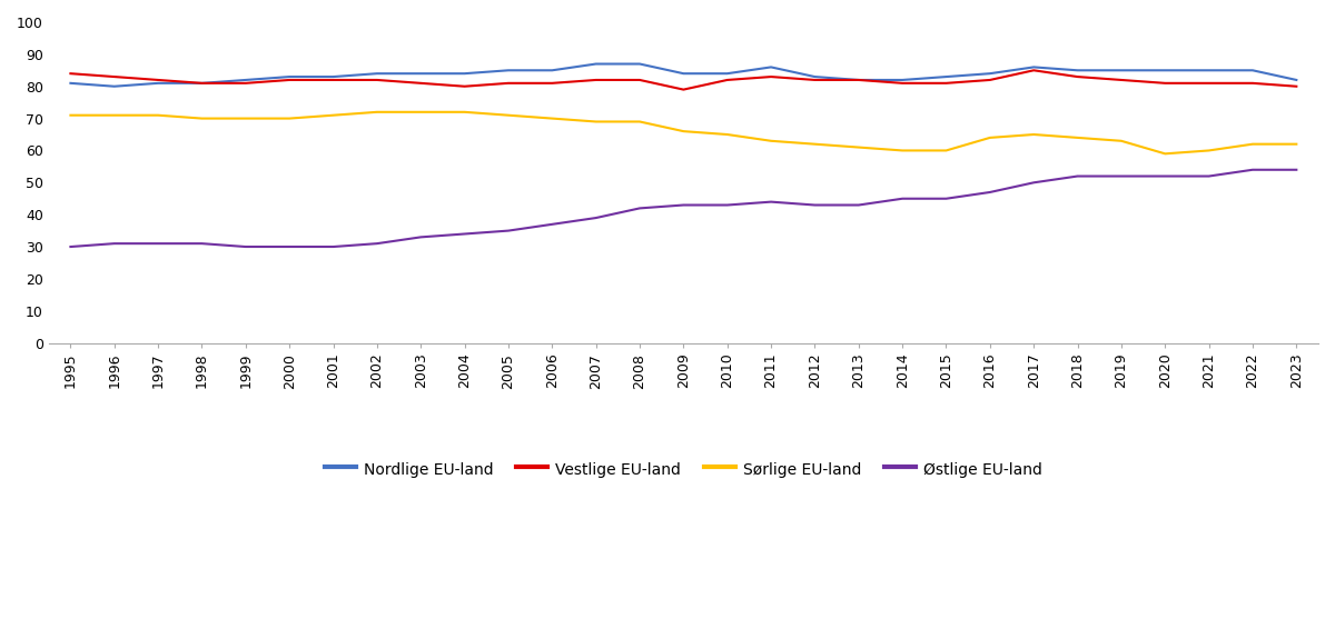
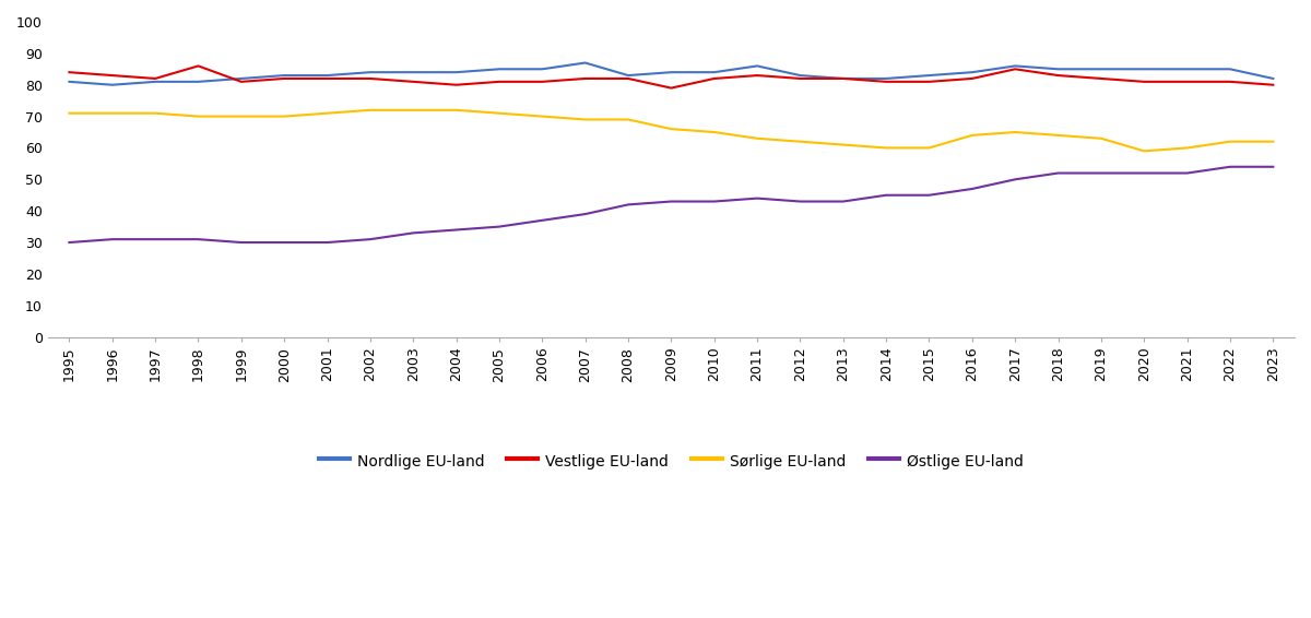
Vestlige EU-land/1998: 81 -> 86
Nordlige EU-land/2008: 87 -> 83
